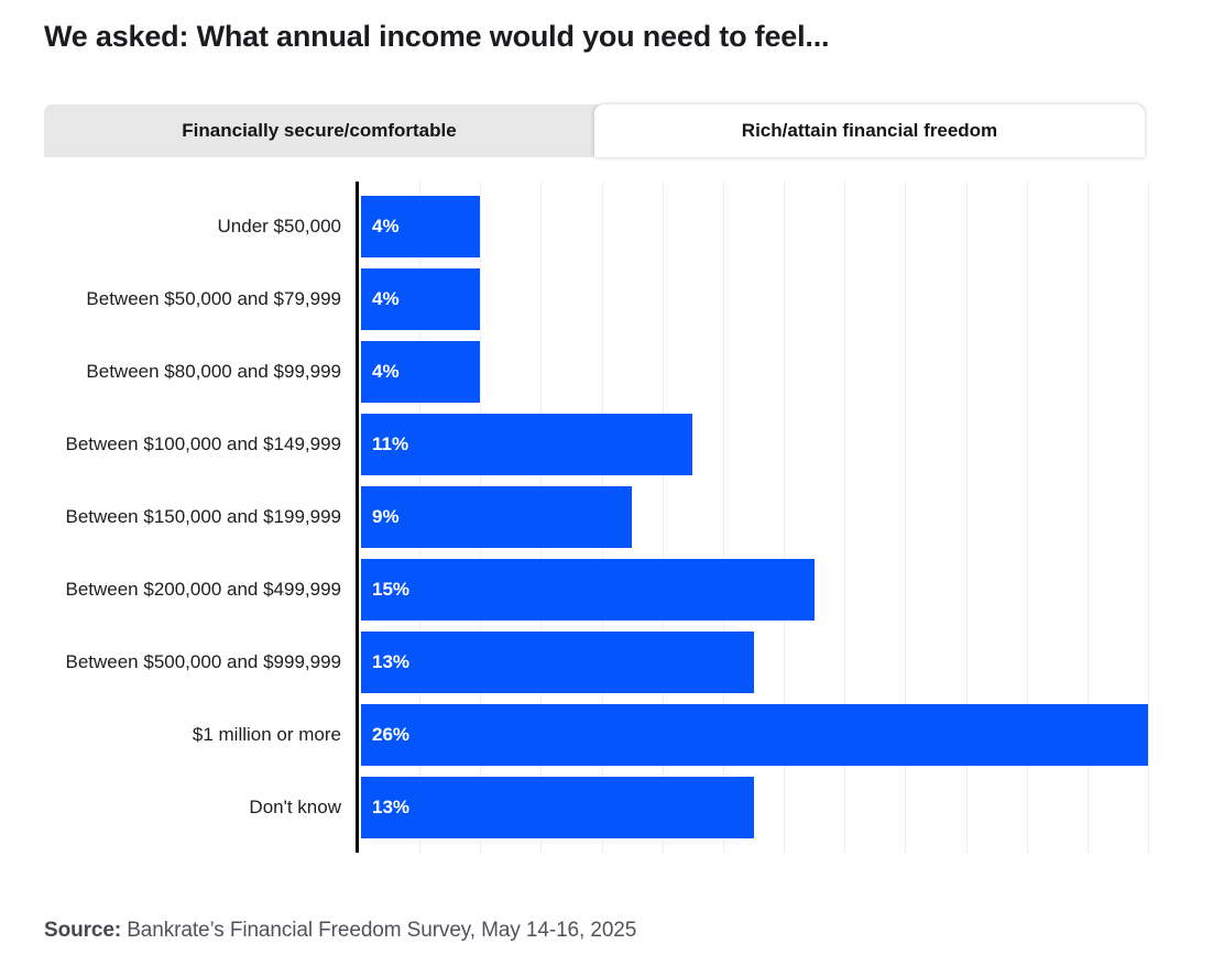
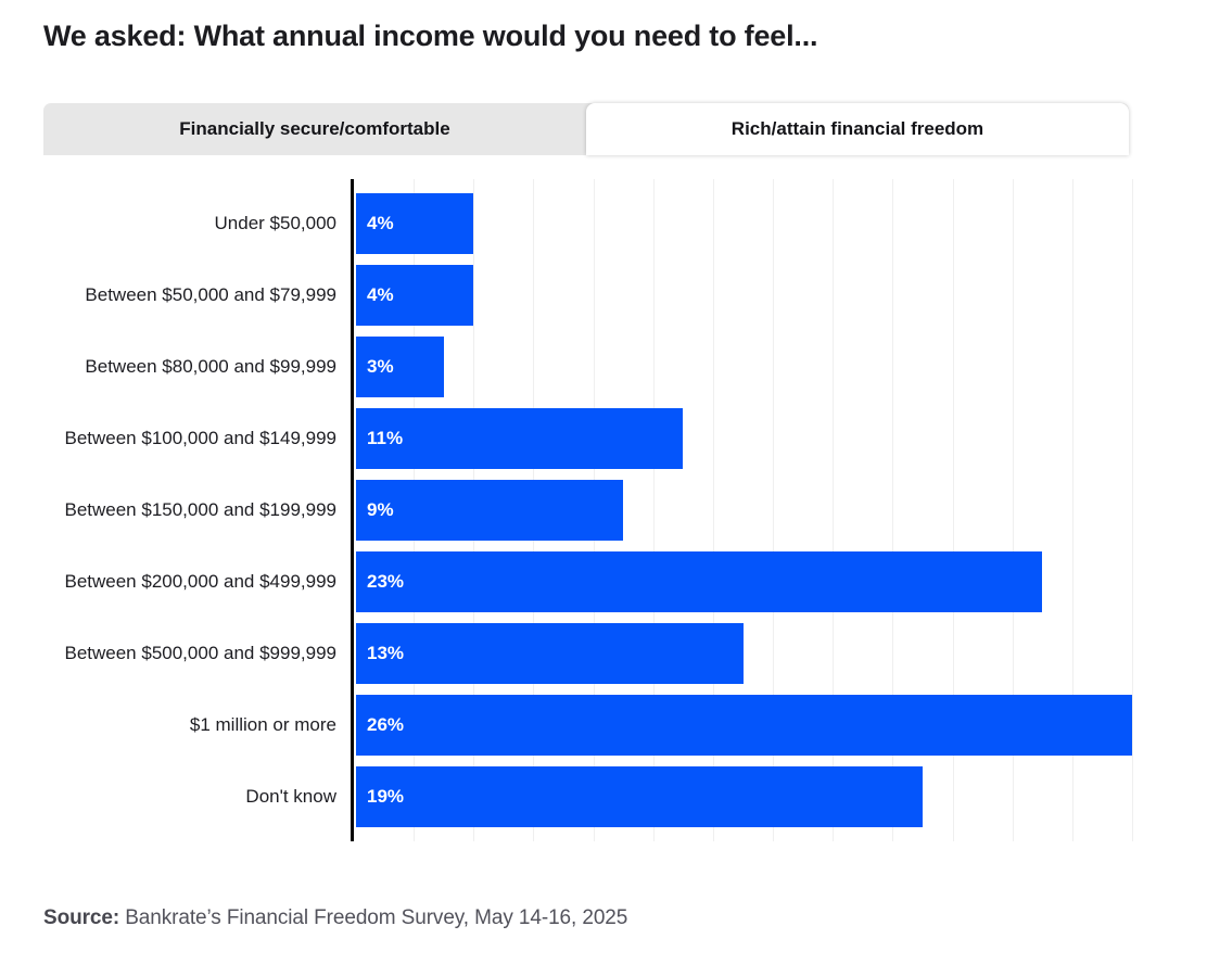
Between $80,000 and $99,999: 4% -> 3%
Between $200,000 and $499,999: 15% -> 23%
Don't know: 13% -> 19%
